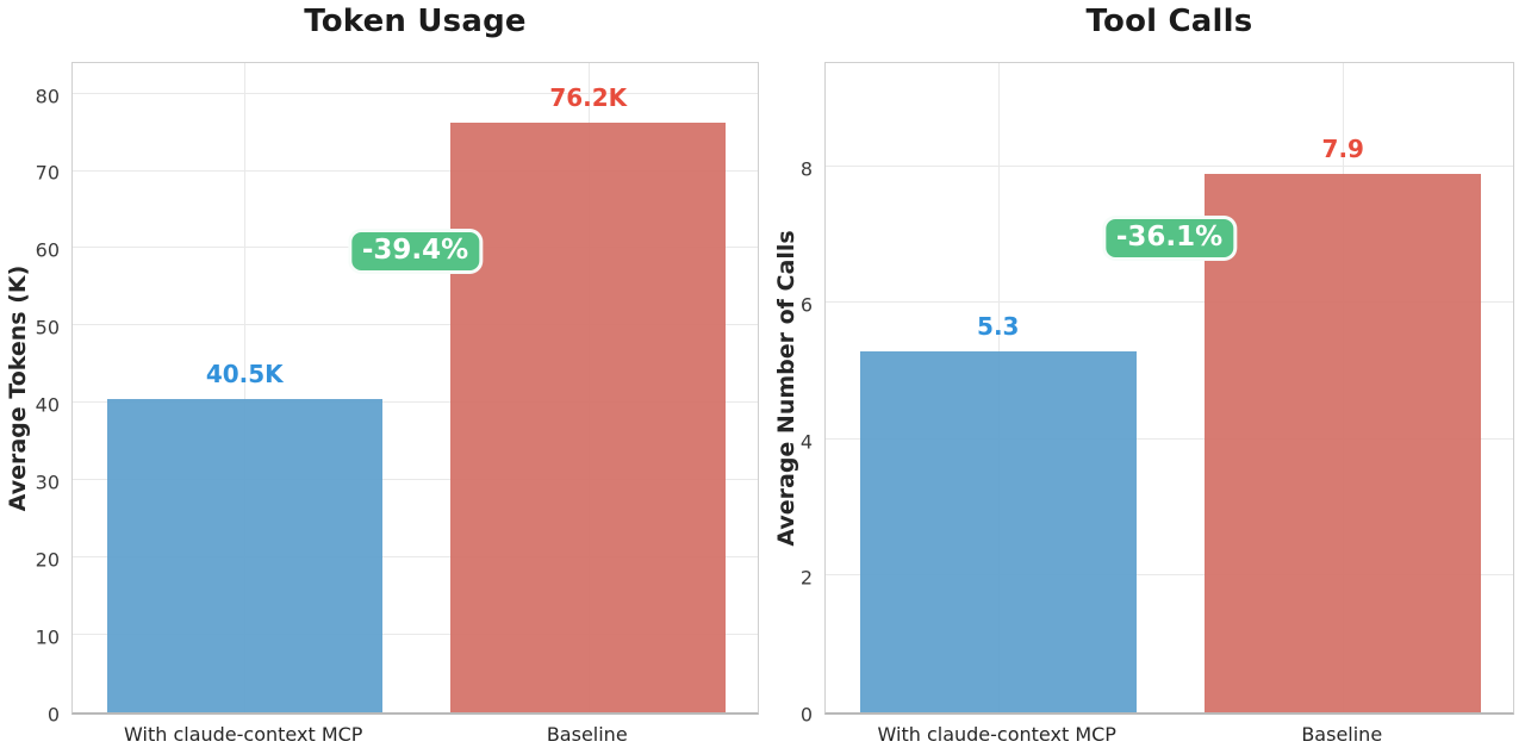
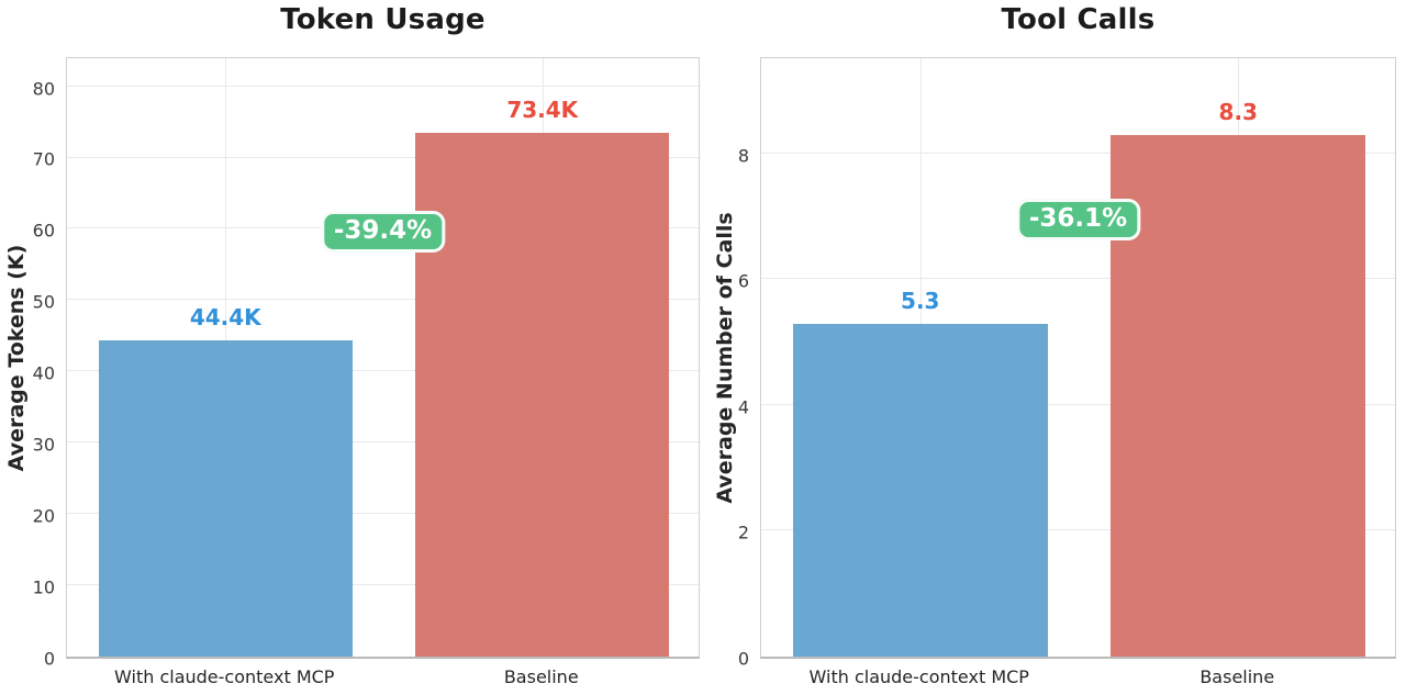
Token Usage/With claude-context MCP: 40.5K -> 44.4K
Token Usage/Baseline: 76.2K -> 73.4K
Tool Calls/Baseline: 7.9 -> 8.3
